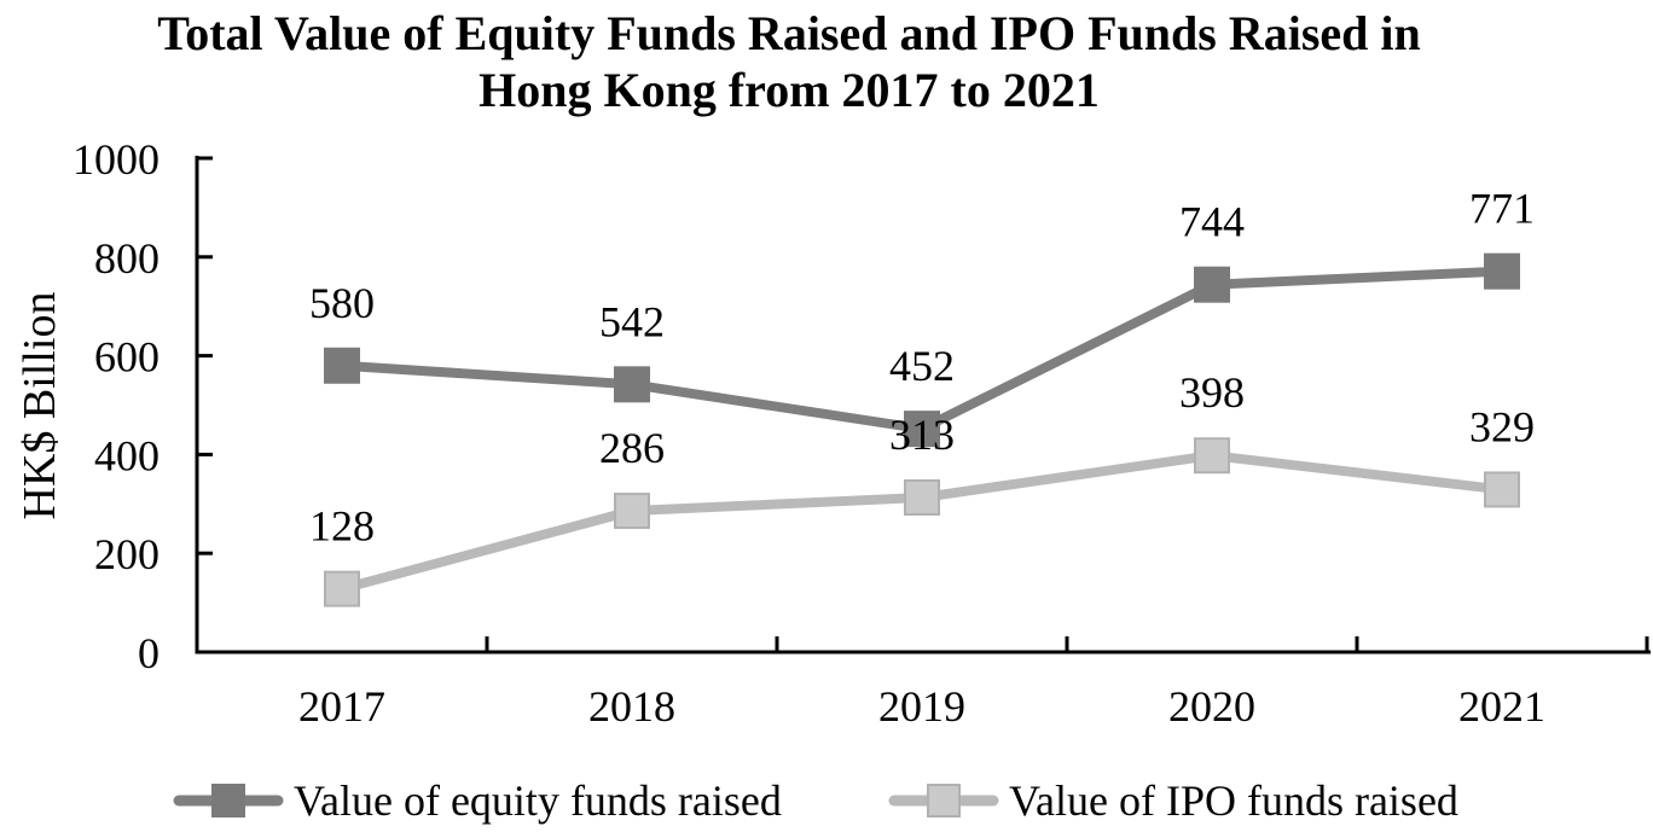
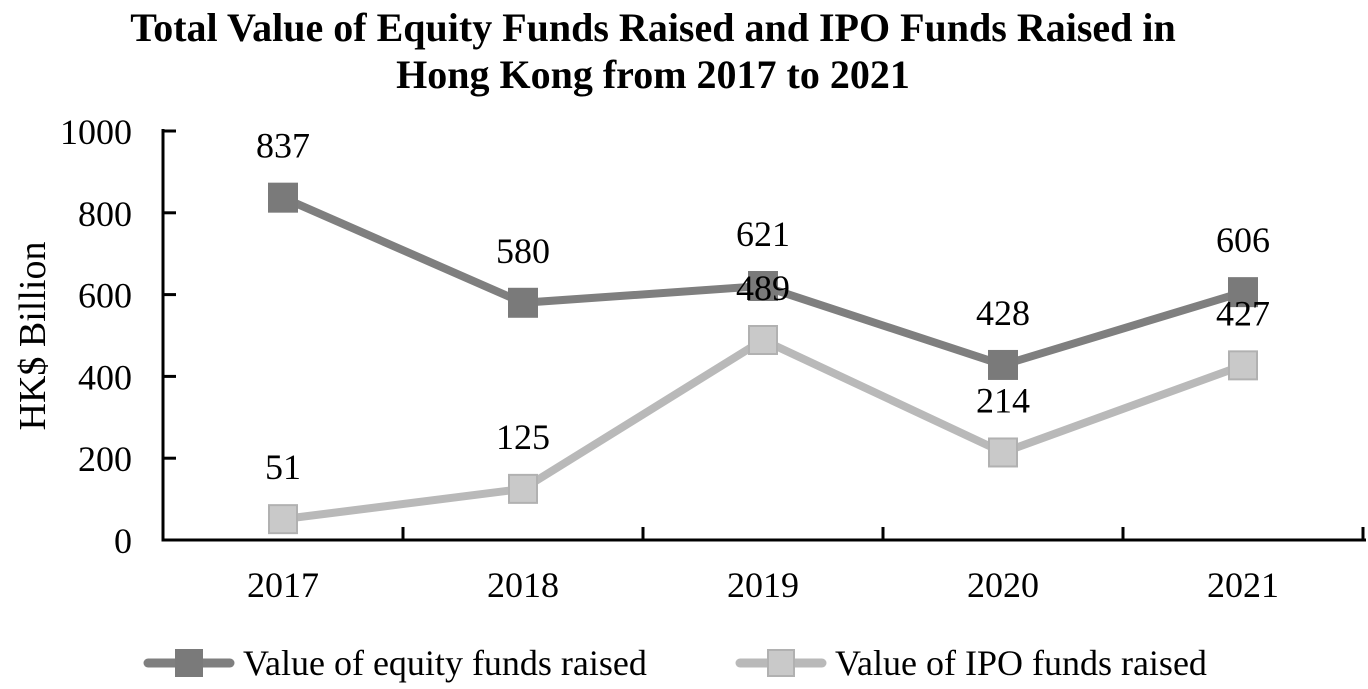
Value of equity funds raised/2017: 580 -> 837
Value of IPO funds raised/2017: 128 -> 51
Value of equity funds raised/2018: 542 -> 580
Value of IPO funds raised/2018: 286 -> 125
Value of equity funds raised/2019: 452 -> 621
Value of IPO funds raised/2019: 313 -> 489
Value of equity funds raised/2020: 744 -> 428
Value of IPO funds raised/2020: 398 -> 214
Value of equity funds raised/2021: 771 -> 606
Value of IPO funds raised/2021: 329 -> 427
